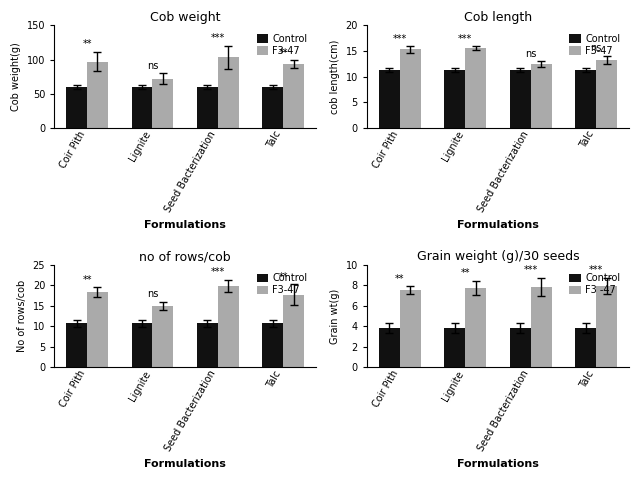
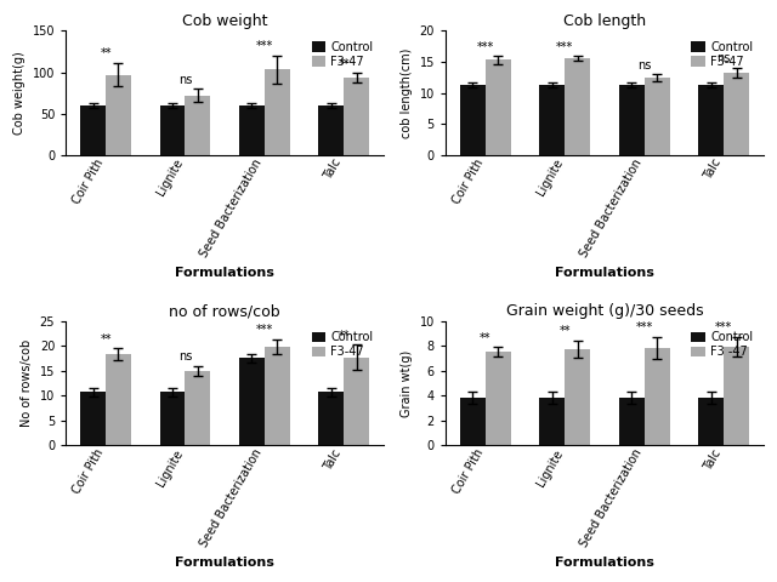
no of rows/cob/Control/Seed Bacterization: 10.7 -> 17.5
